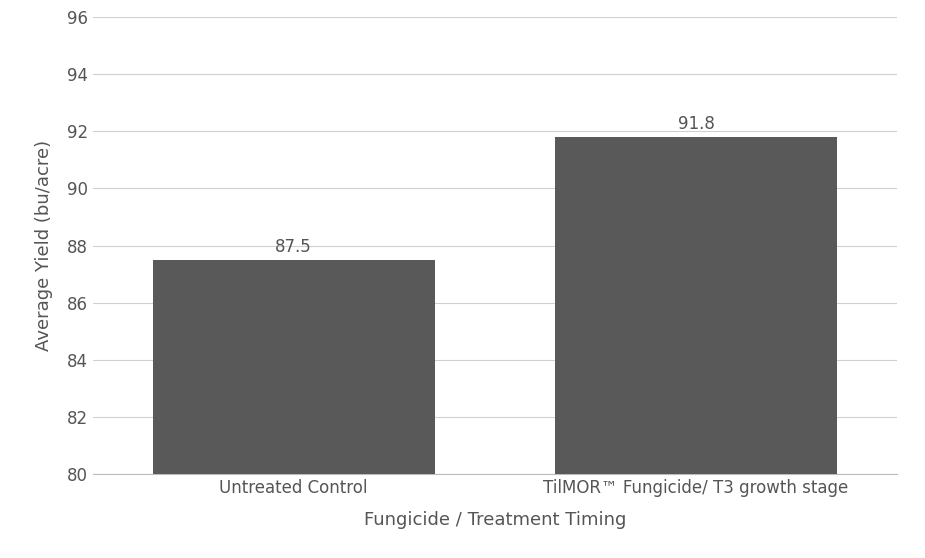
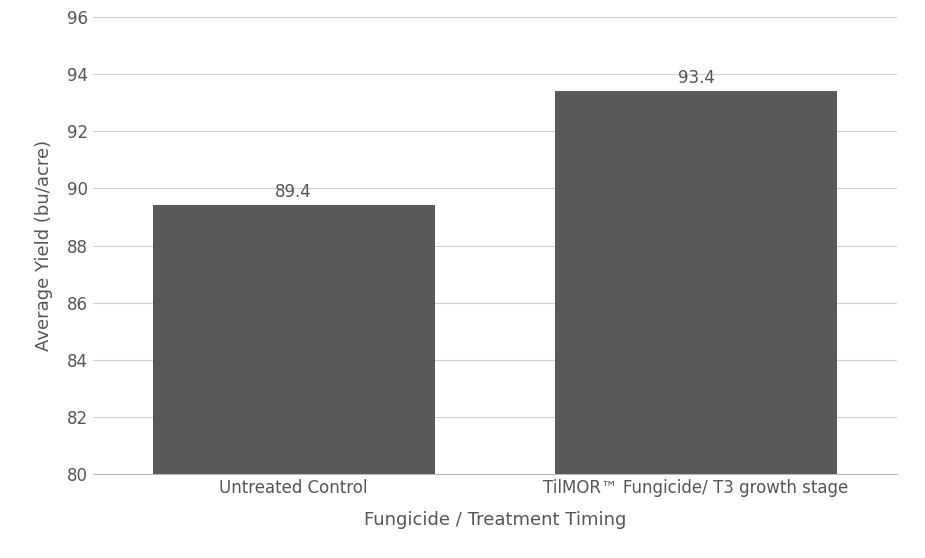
Untreated Control: 87.5 -> 89.4
TilMOR™ Fungicide/ T3 growth stage: 91.8 -> 93.4
